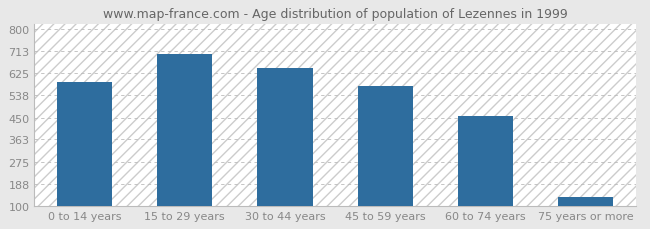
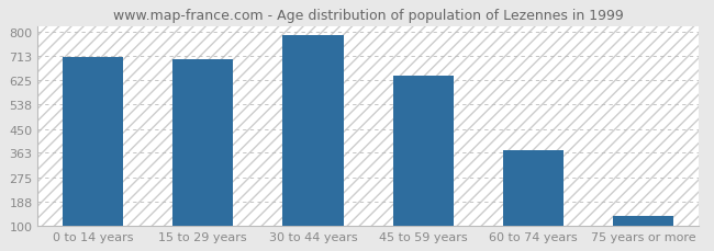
0 to 14 years: 590 -> 710
30 to 44 years: 645 -> 790
45 to 59 years: 575 -> 643
60 to 74 years: 455 -> 371
